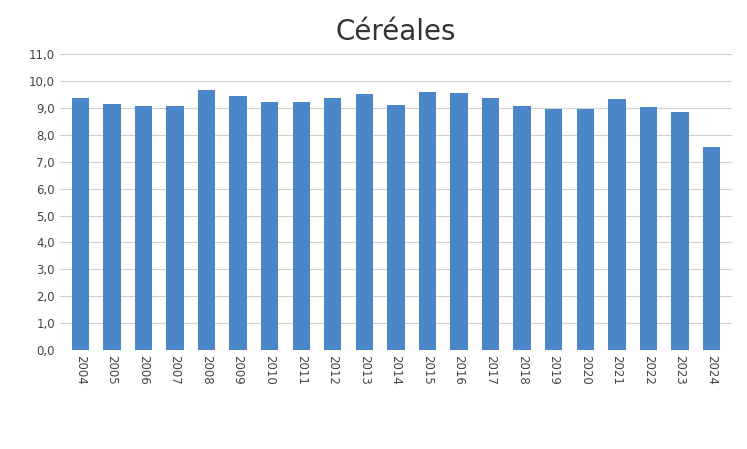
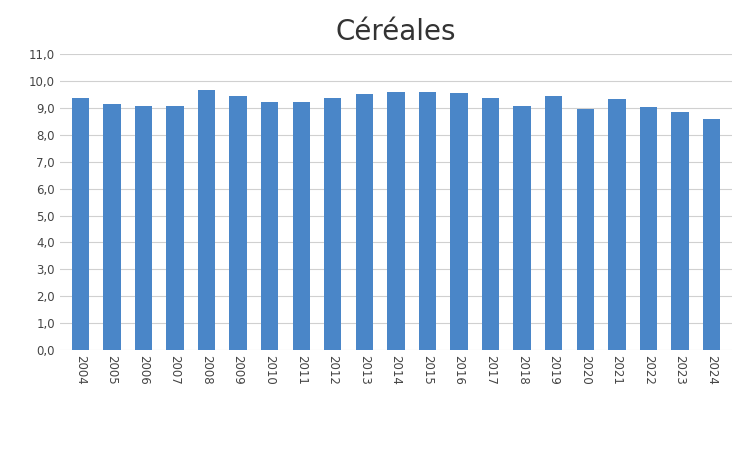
2014: 9,10 -> 9,58
2019: 8,95 -> 9,42
2024: 7,55 -> 8,58
